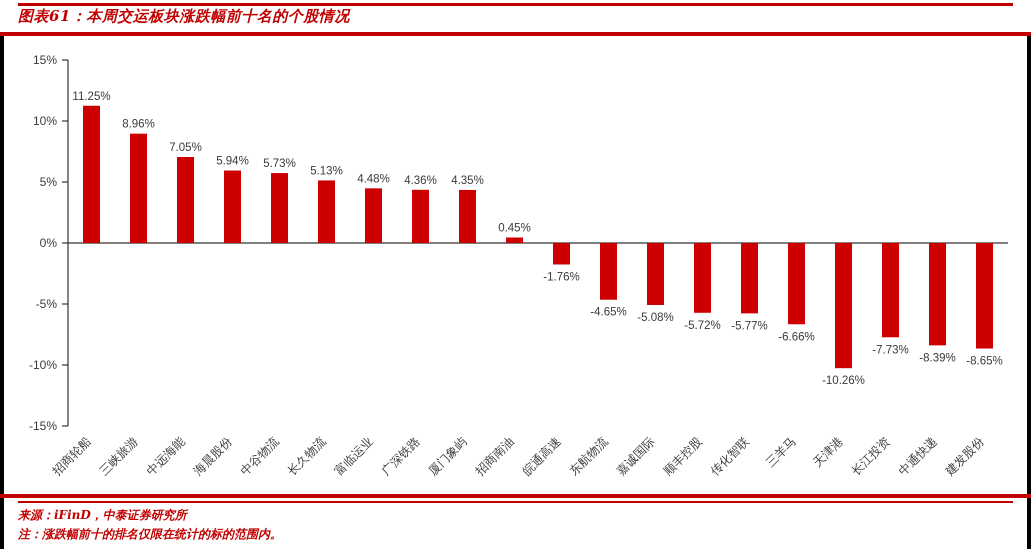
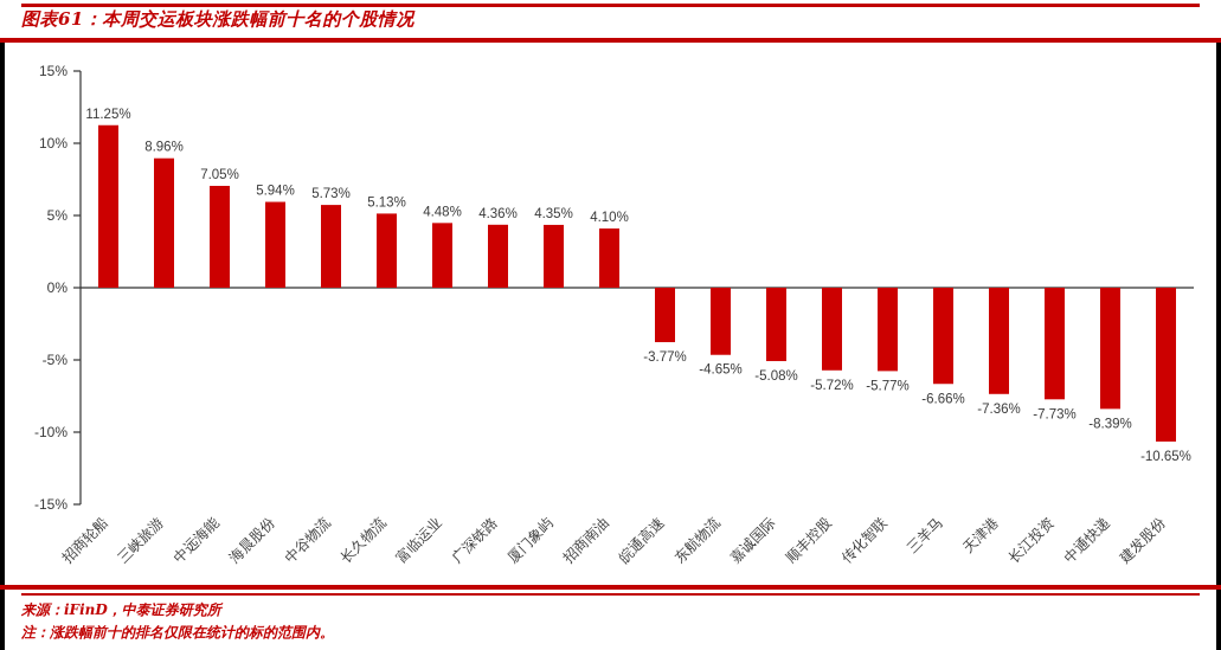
招商南油: 0.45% -> 4.10%
皖通高速: -1.76% -> -3.77%
天津港: -10.26% -> -7.36%
建发股份: -8.65% -> -10.65%
